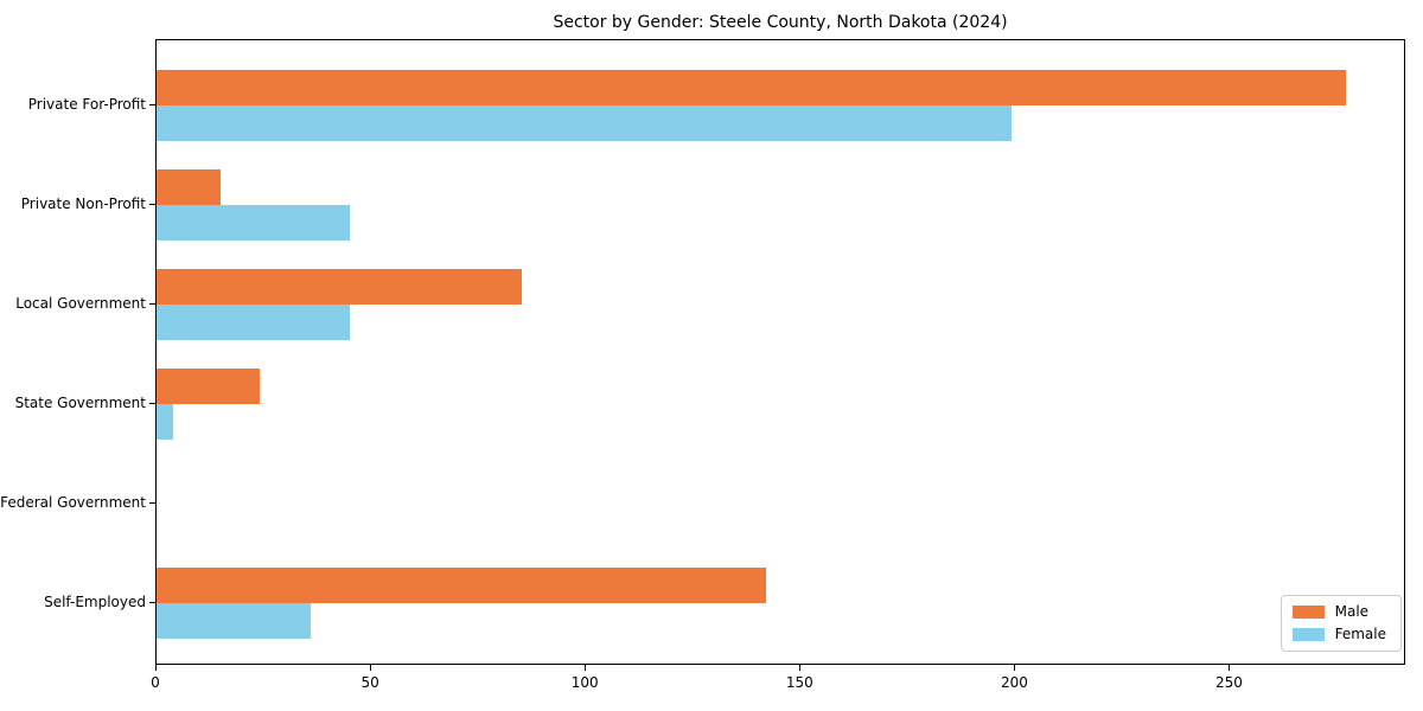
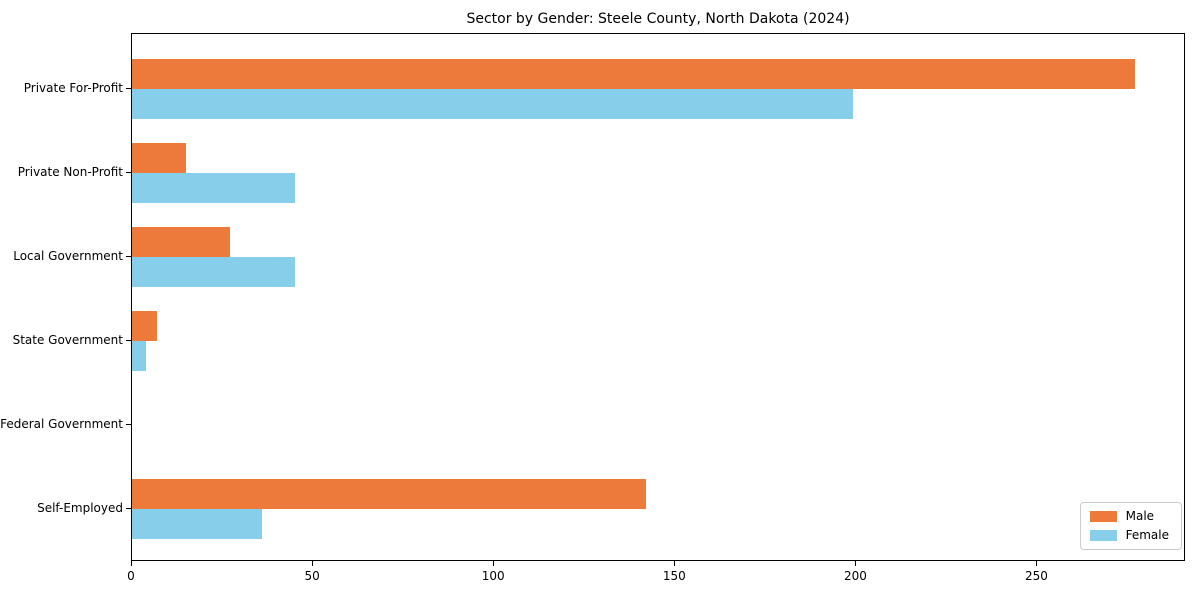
Male/Local Government: 85 -> 27
Male/State Government: 24 -> 7
